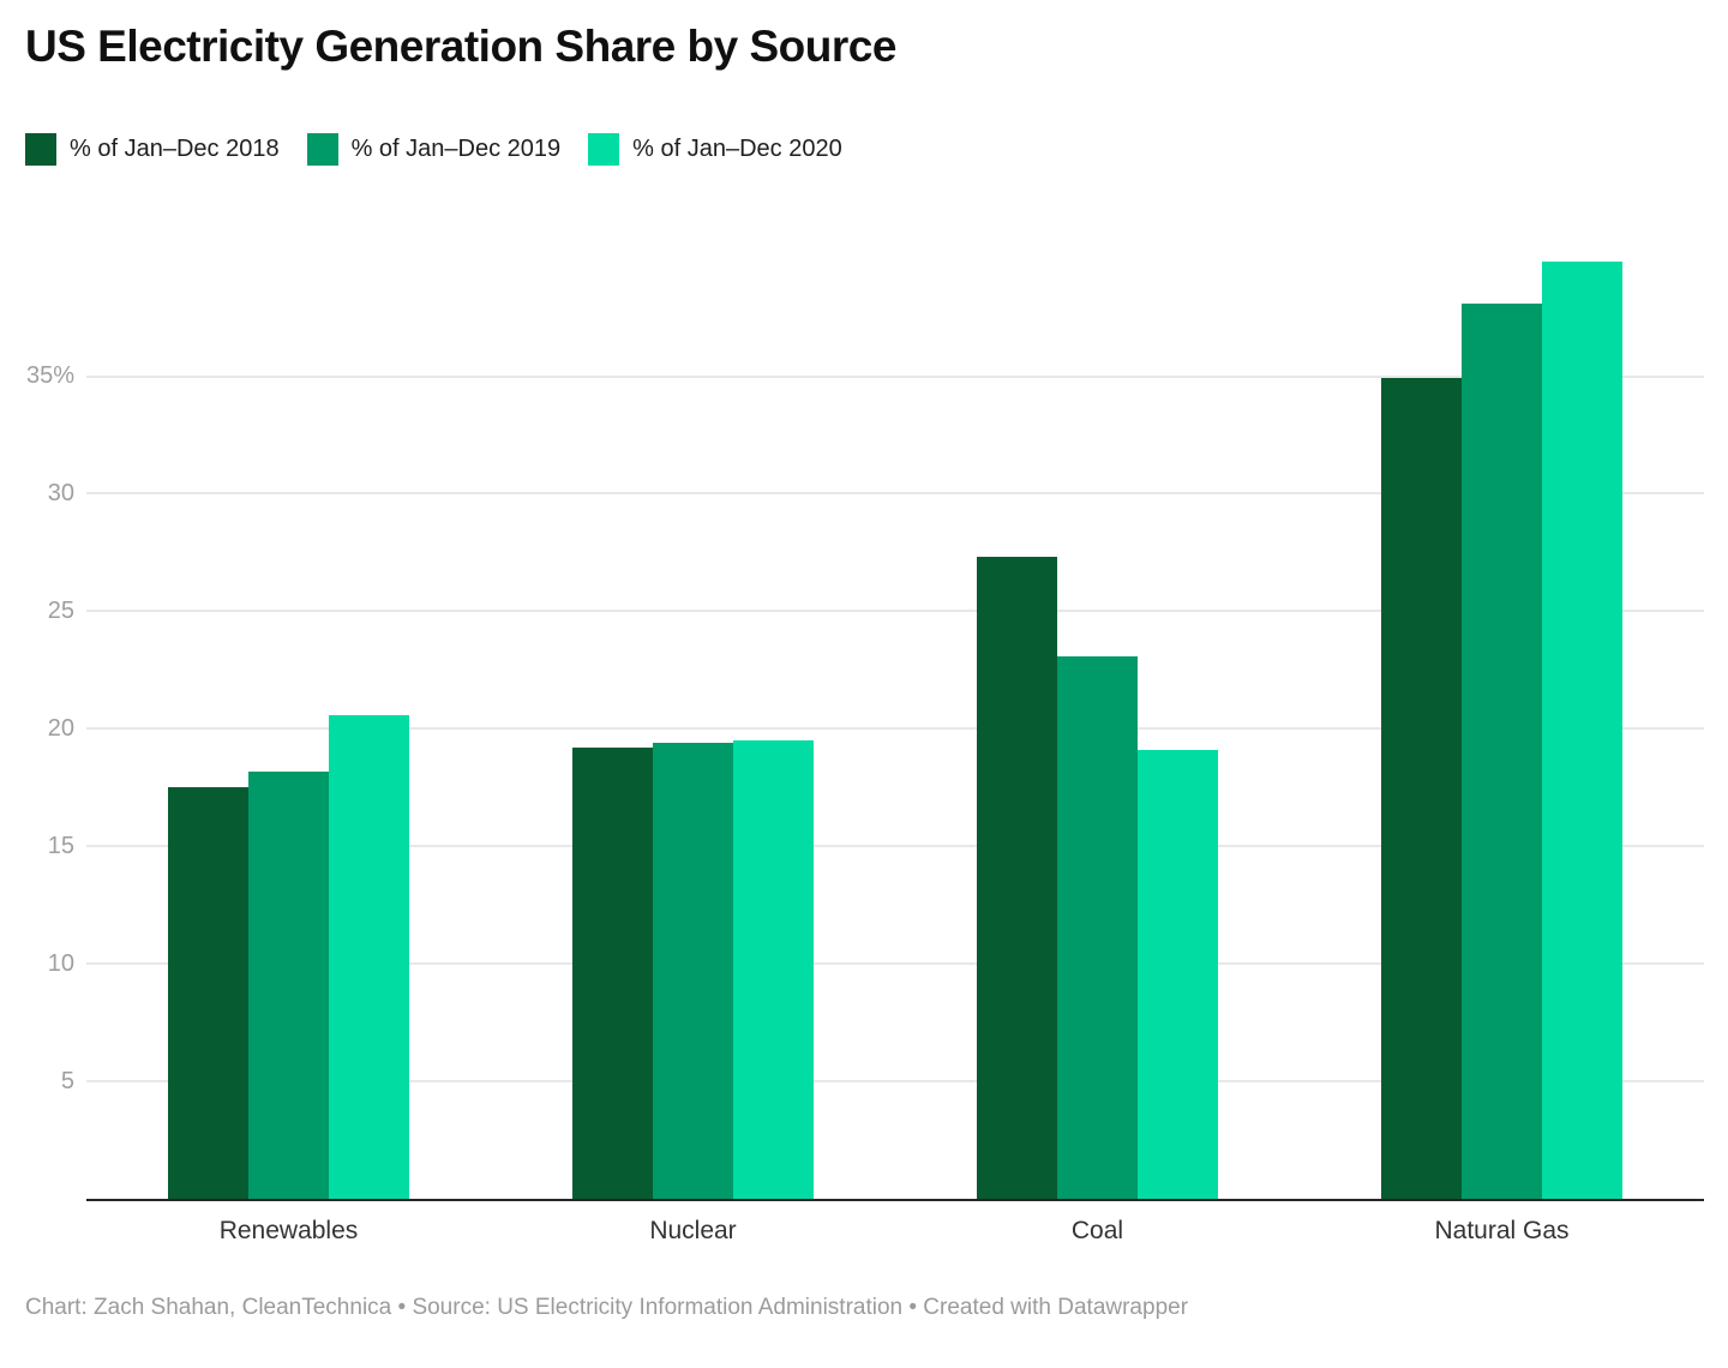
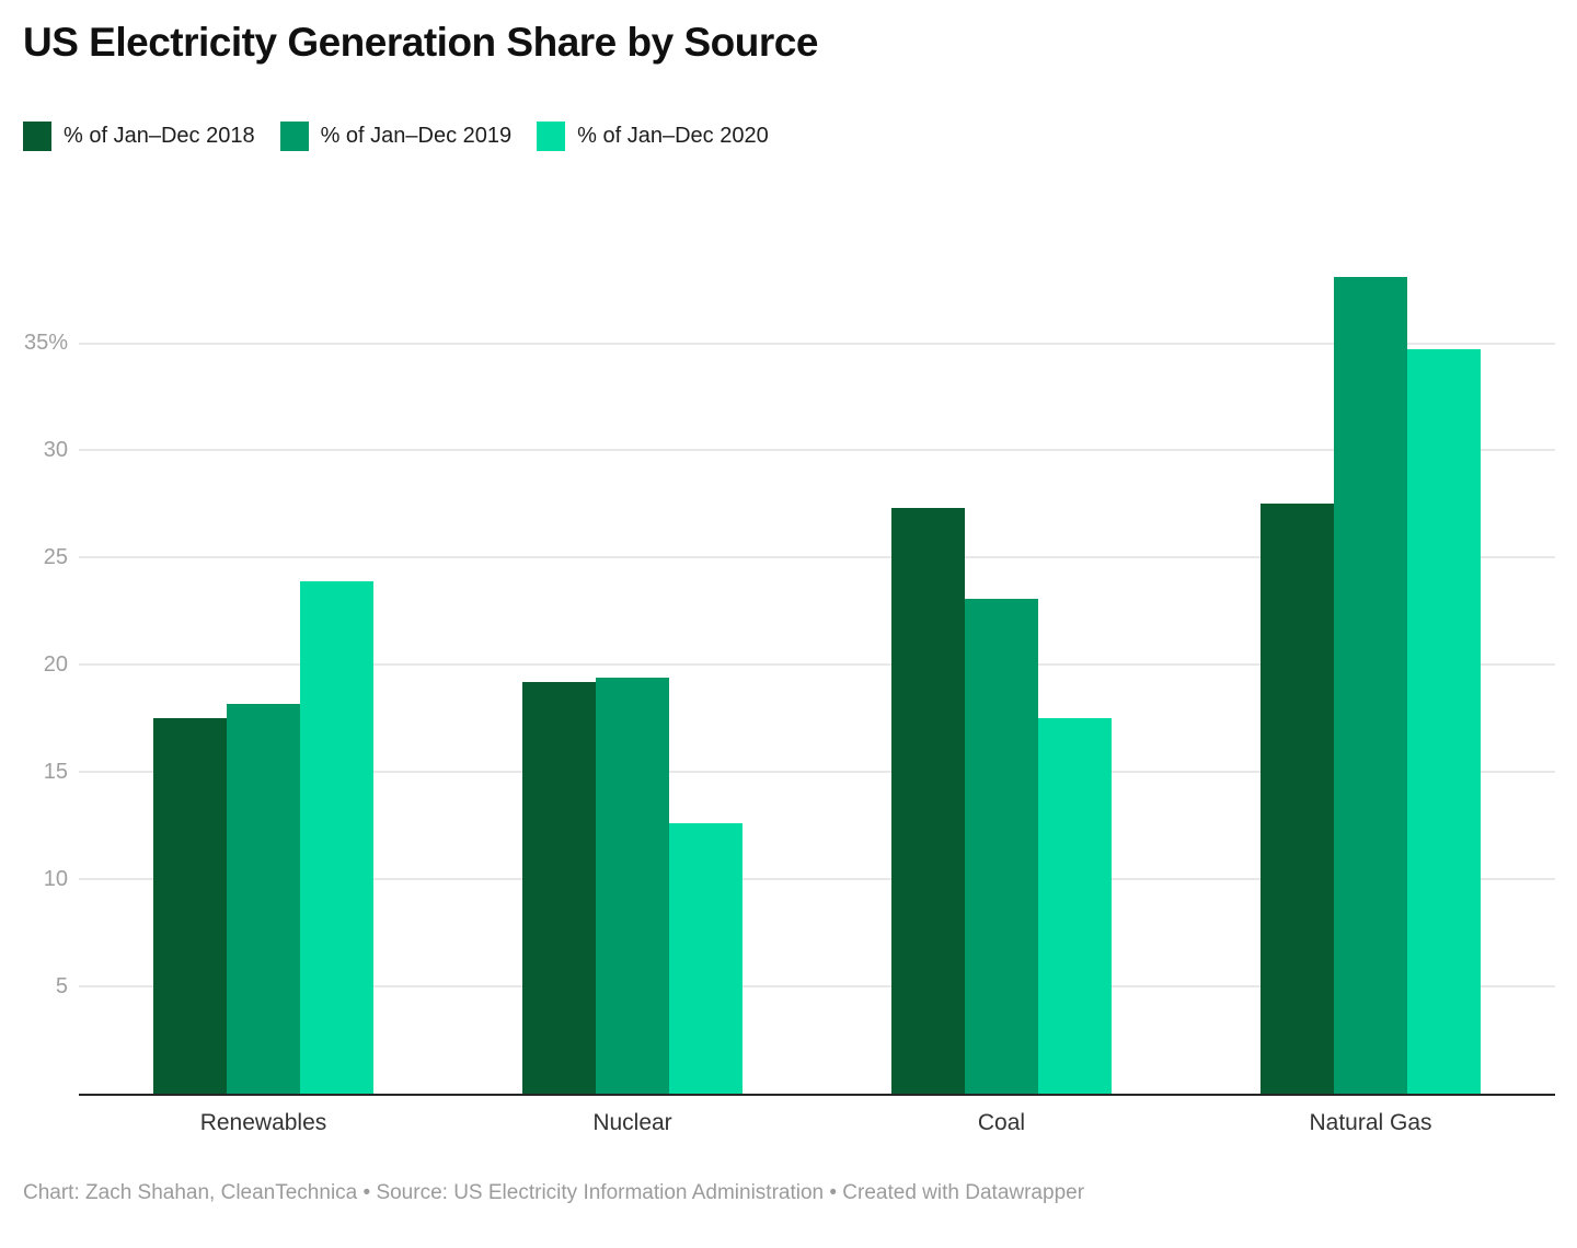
% of Jan–Dec 2020/Renewables: 20.6% -> 23.9%
% of Jan–Dec 2020/Nuclear: 19.5% -> 12.6%
% of Jan–Dec 2020/Coal: 19.1% -> 17.5%
% of Jan–Dec 2018/Natural Gas: 34.9% -> 27.5%
% of Jan–Dec 2020/Natural Gas: 39.9% -> 34.7%
